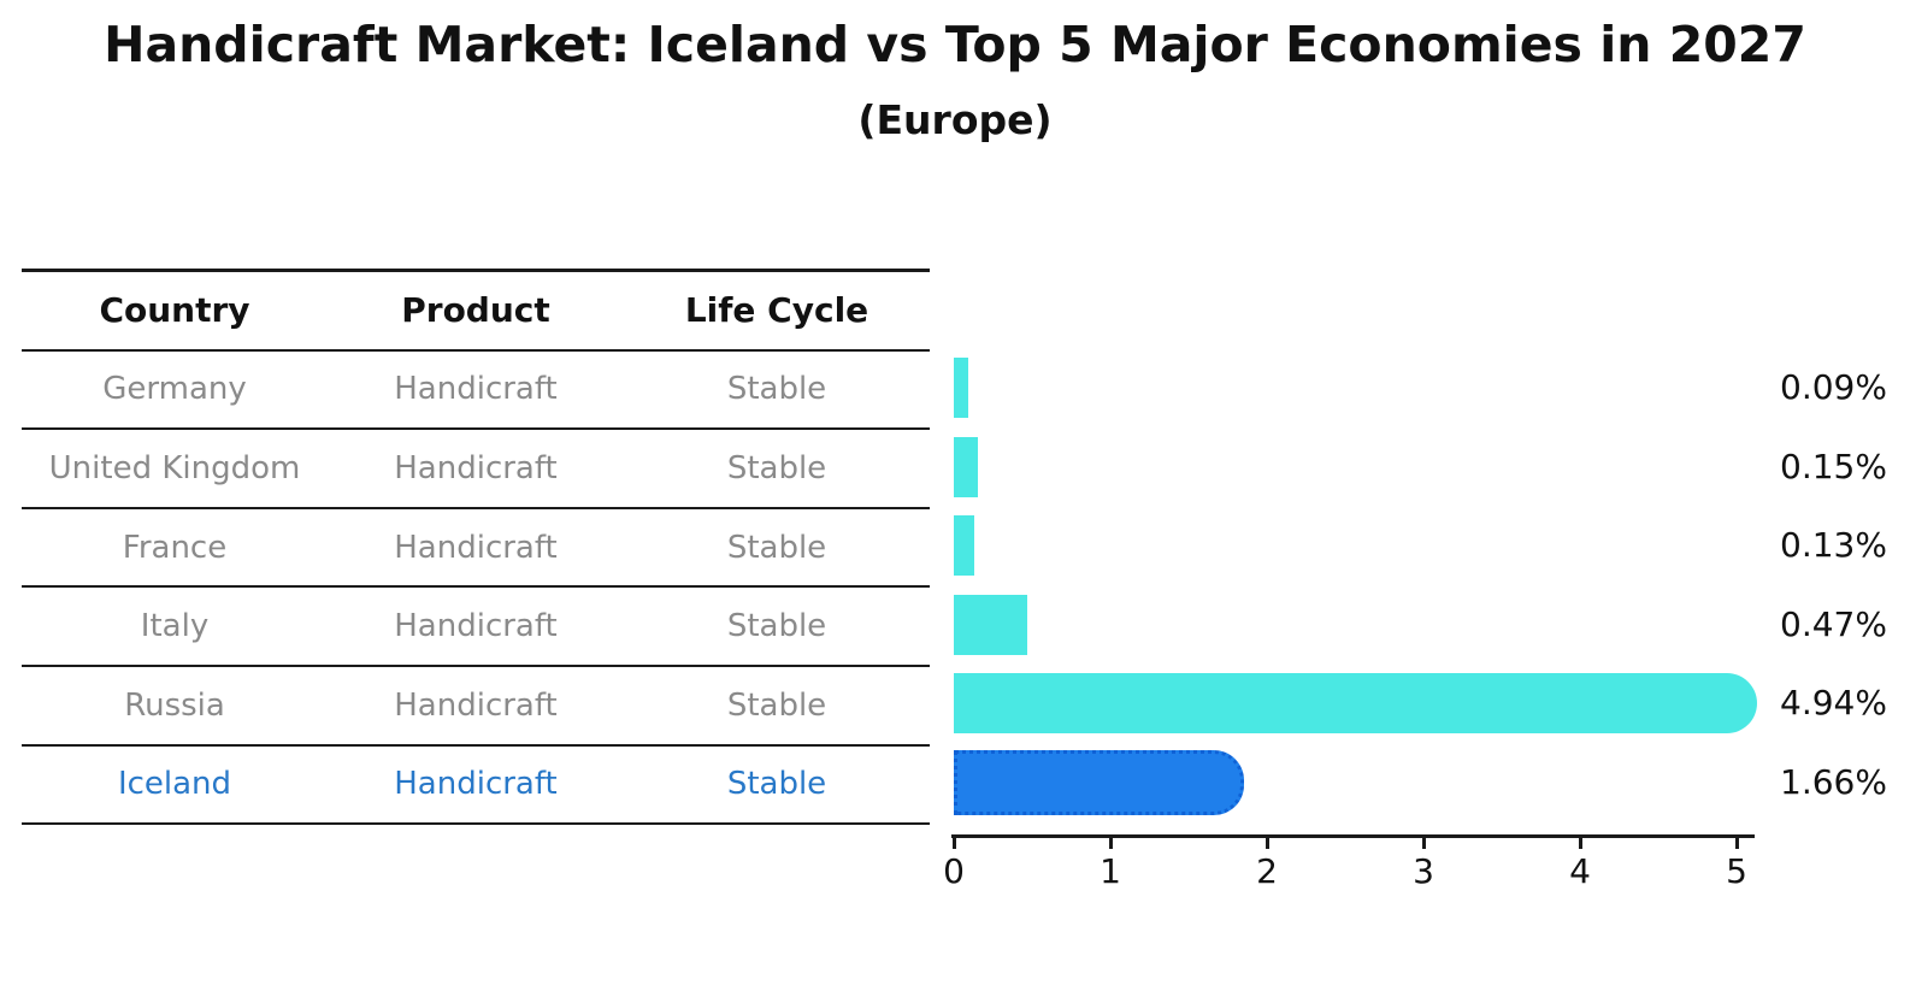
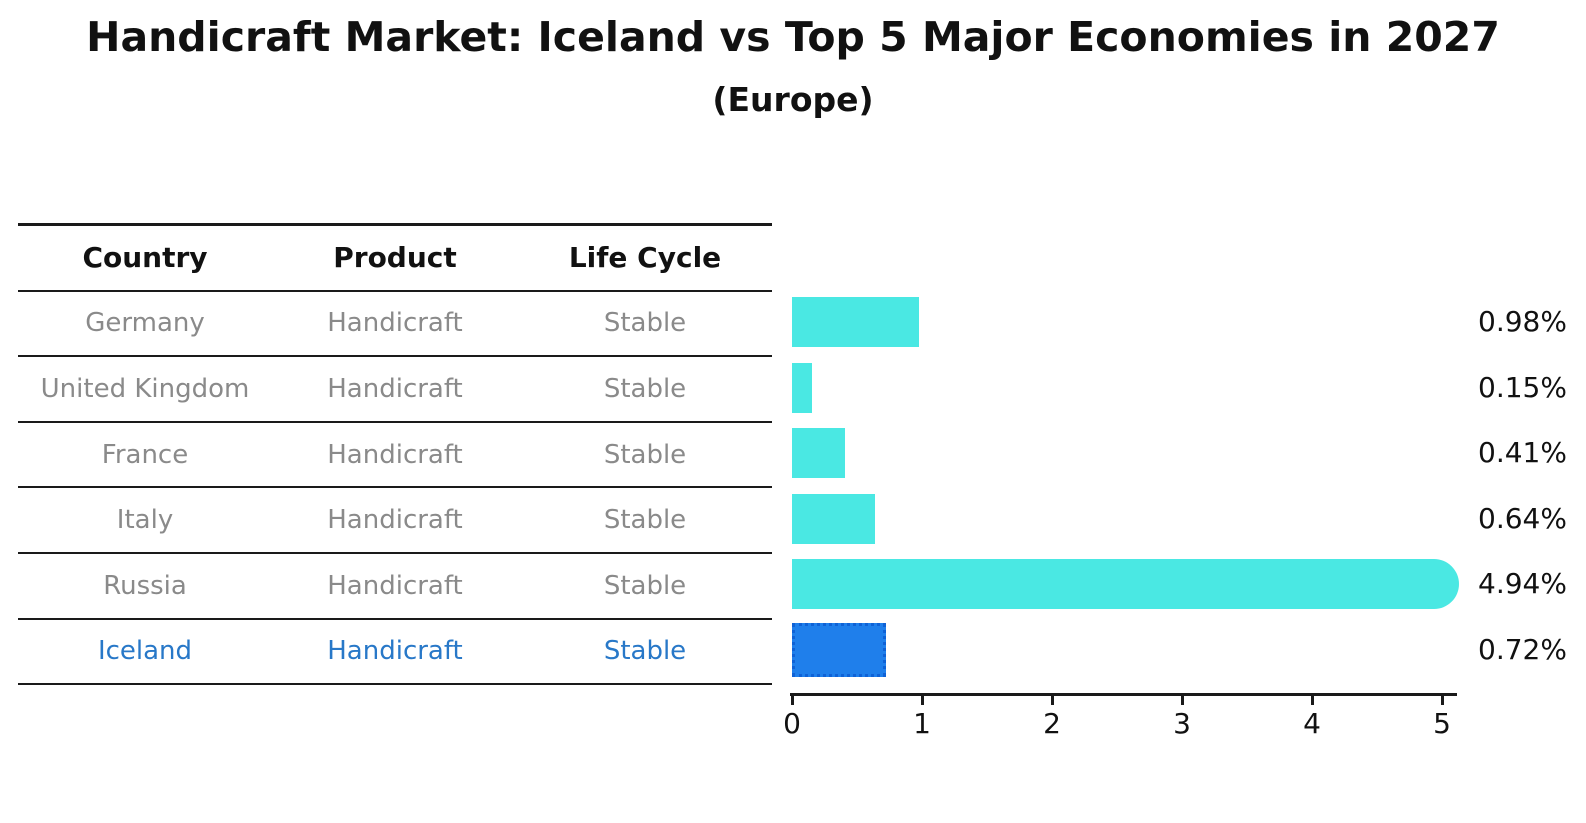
Germany: 0.09% -> 0.98%
France: 0.13% -> 0.41%
Italy: 0.47% -> 0.64%
Iceland: 1.66% -> 0.72%
